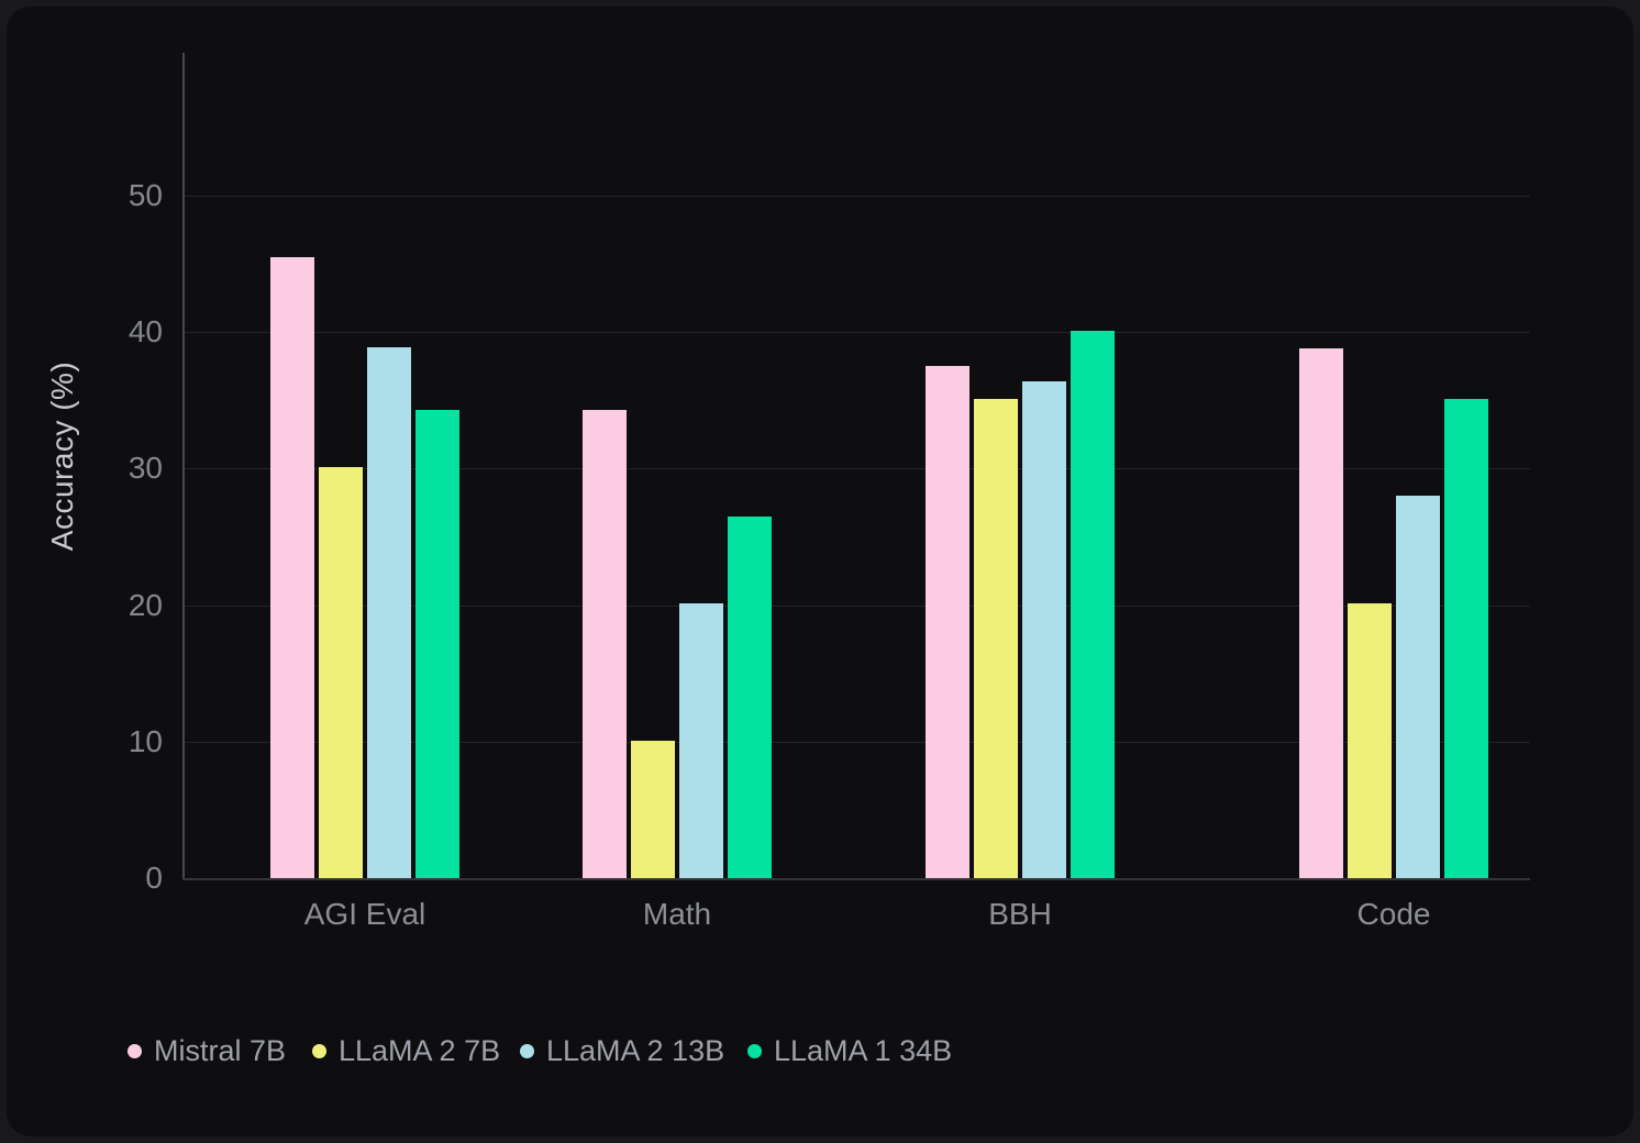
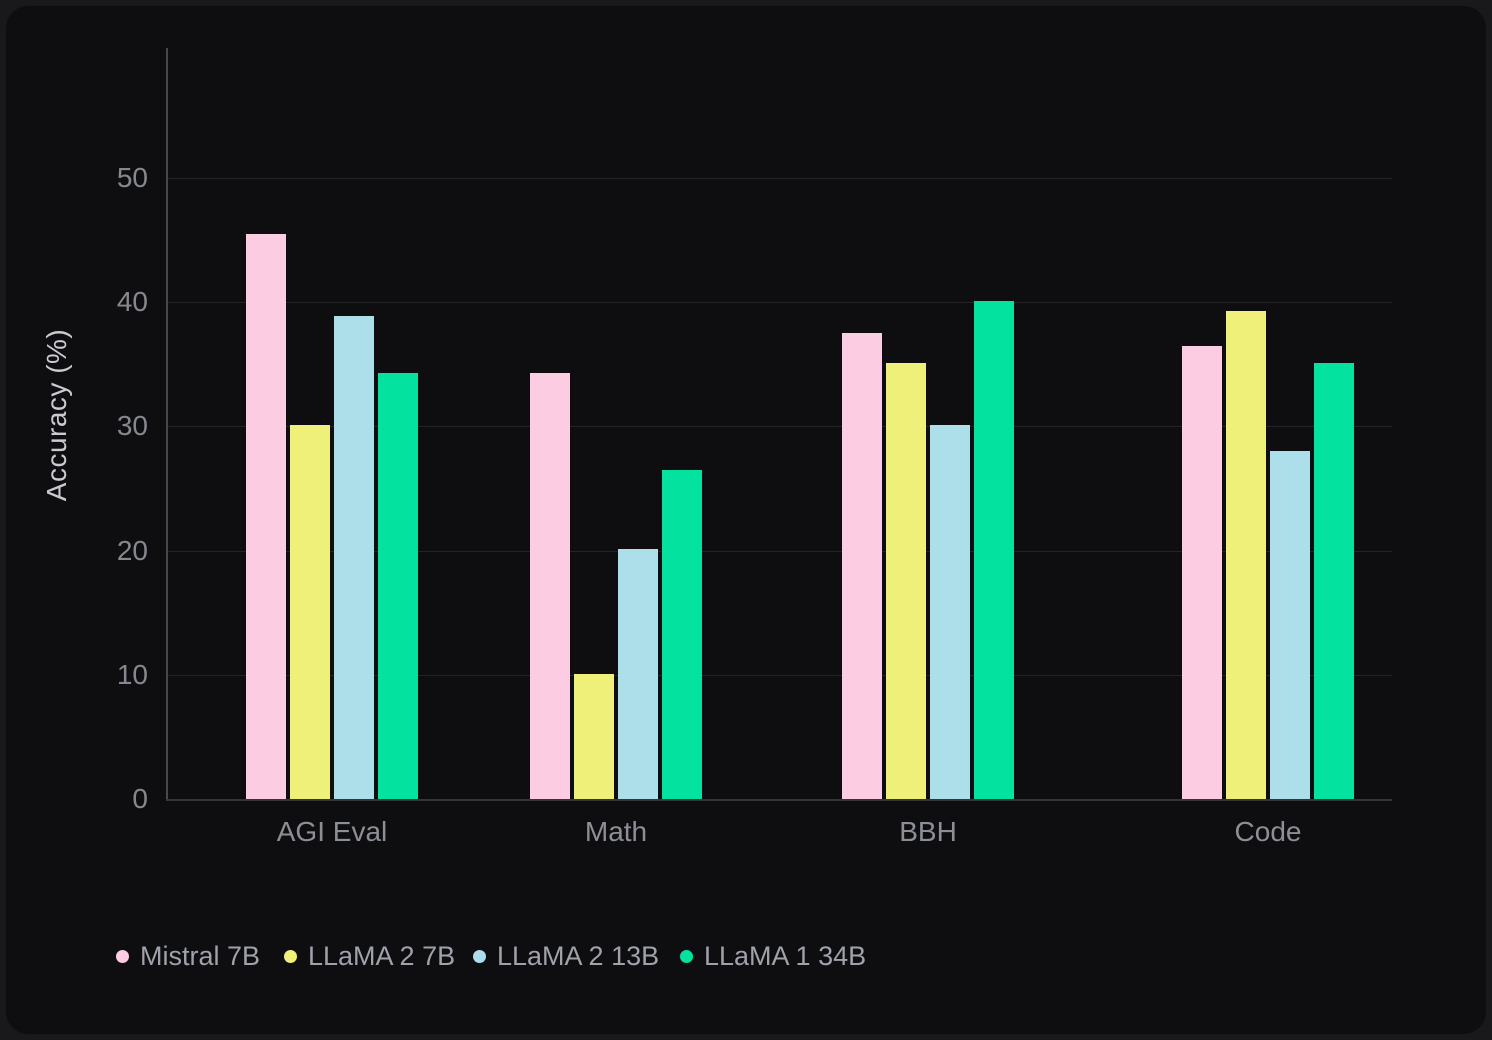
LLaMA 2 13B/BBH: 36.4 -> 30.1
Mistral 7B/Code: 38.8 -> 36.5
LLaMA 2 7B/Code: 20.1 -> 39.3
